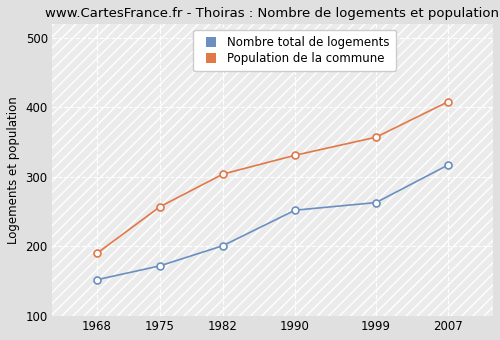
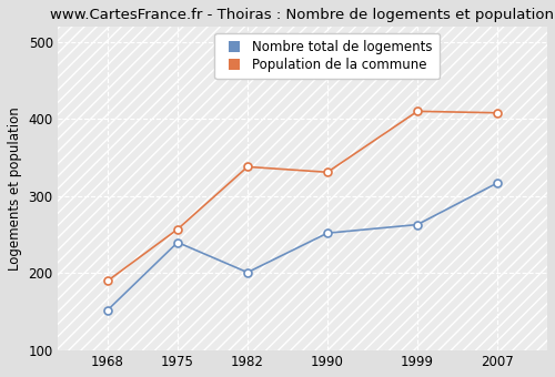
Nombre total de logements/1975: 172 -> 240
Population de la commune/1982: 304 -> 338
Population de la commune/1999: 357 -> 410
